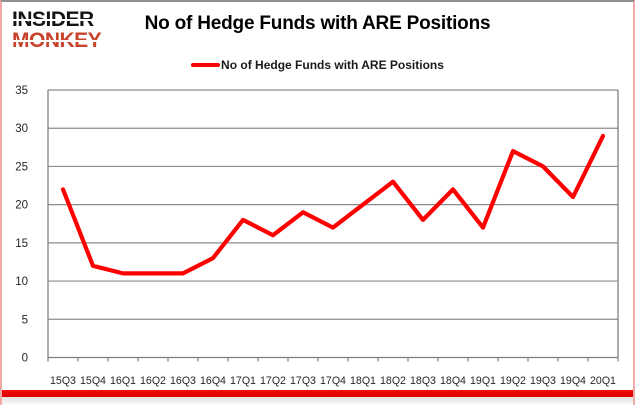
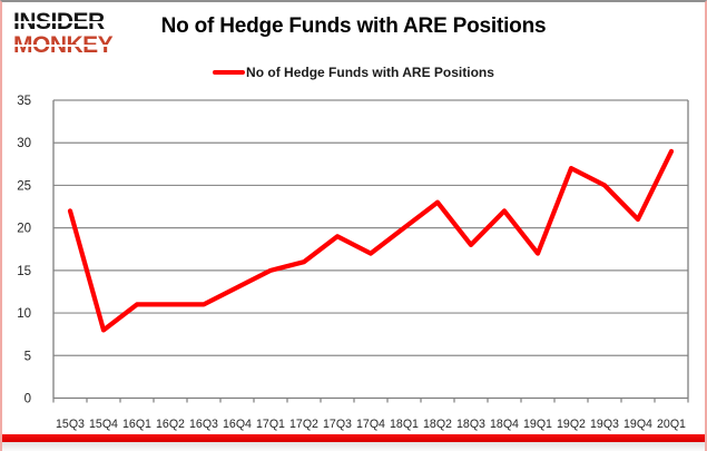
15Q4: 12 -> 8
17Q1: 18 -> 15
